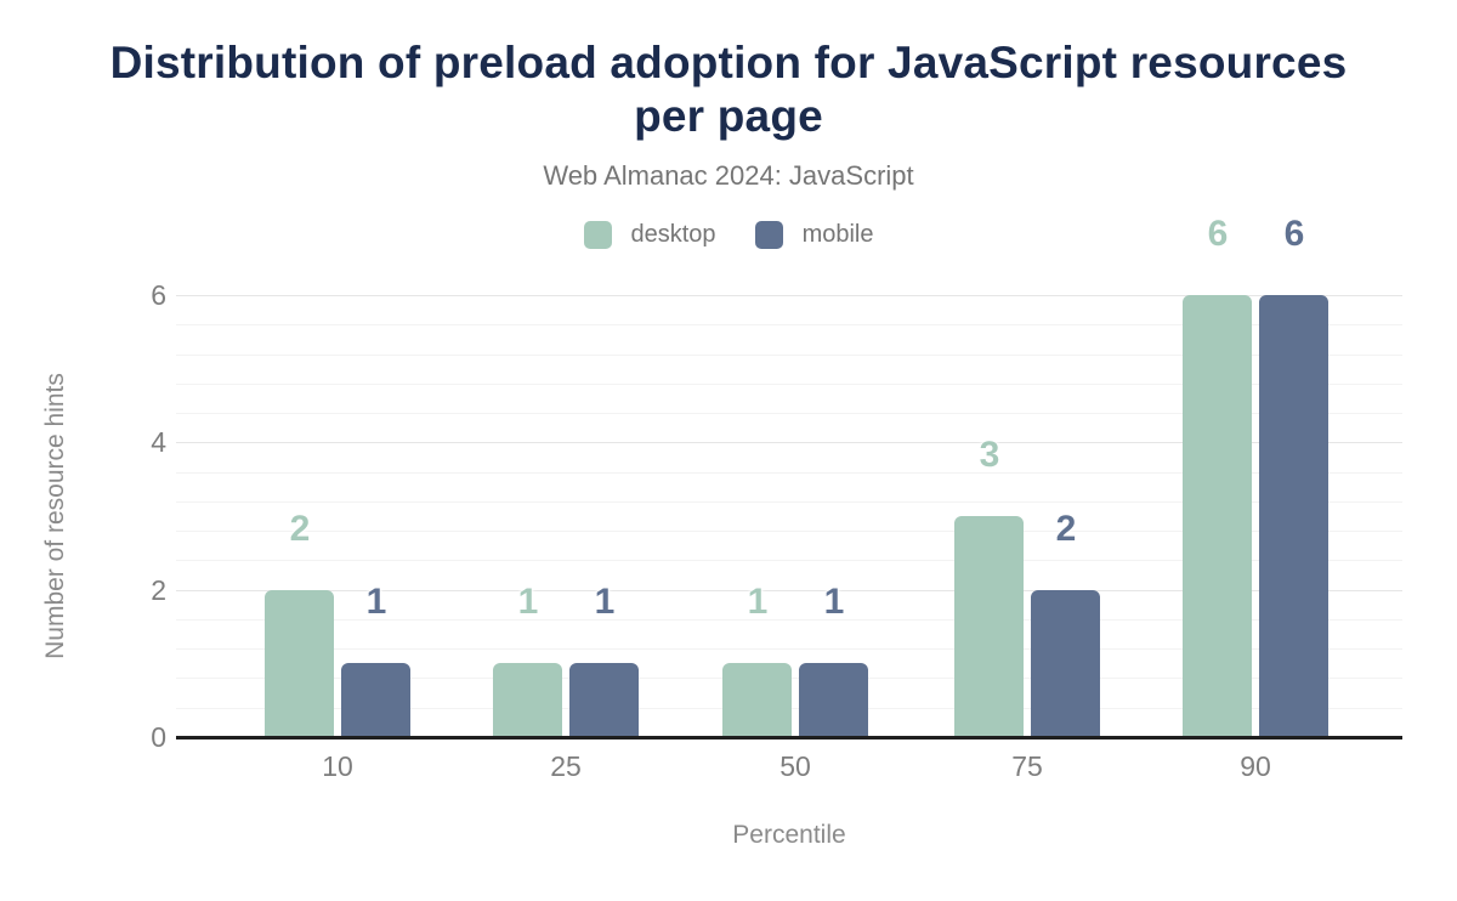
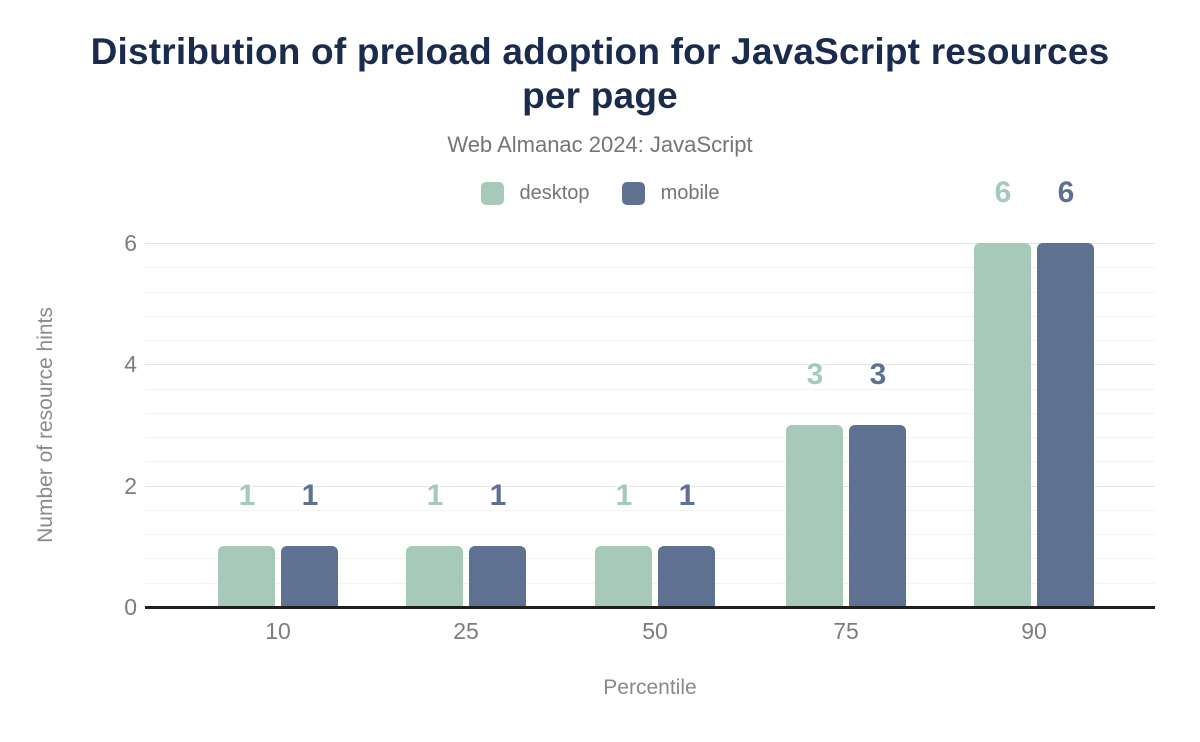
desktop/10: 2 -> 1
mobile/75: 2 -> 3
